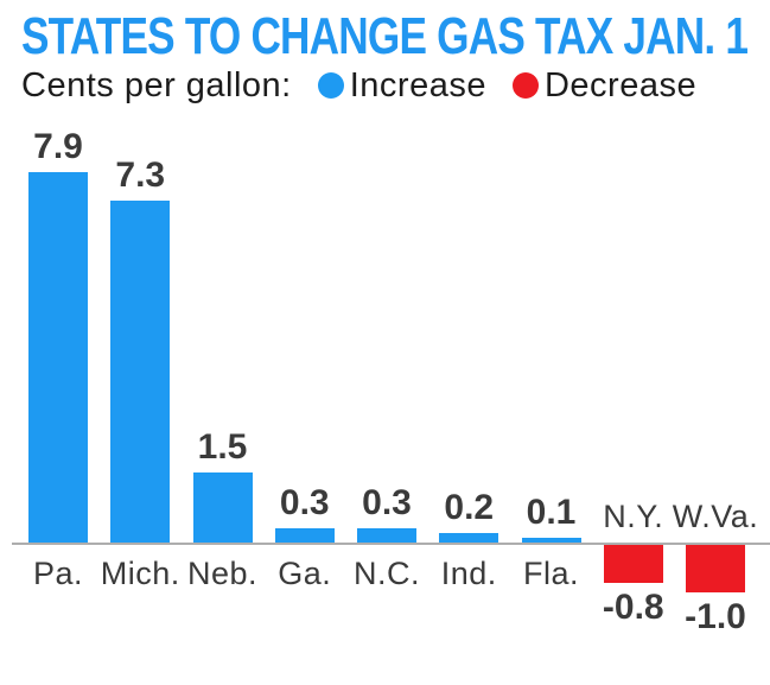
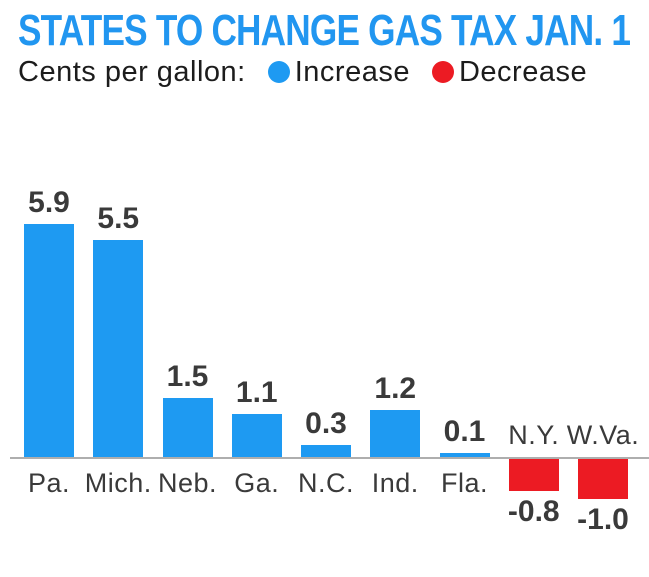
Pa.: 7.9 -> 5.9
Mich.: 7.3 -> 5.5
Ga.: 0.3 -> 1.1
Ind.: 0.2 -> 1.2
